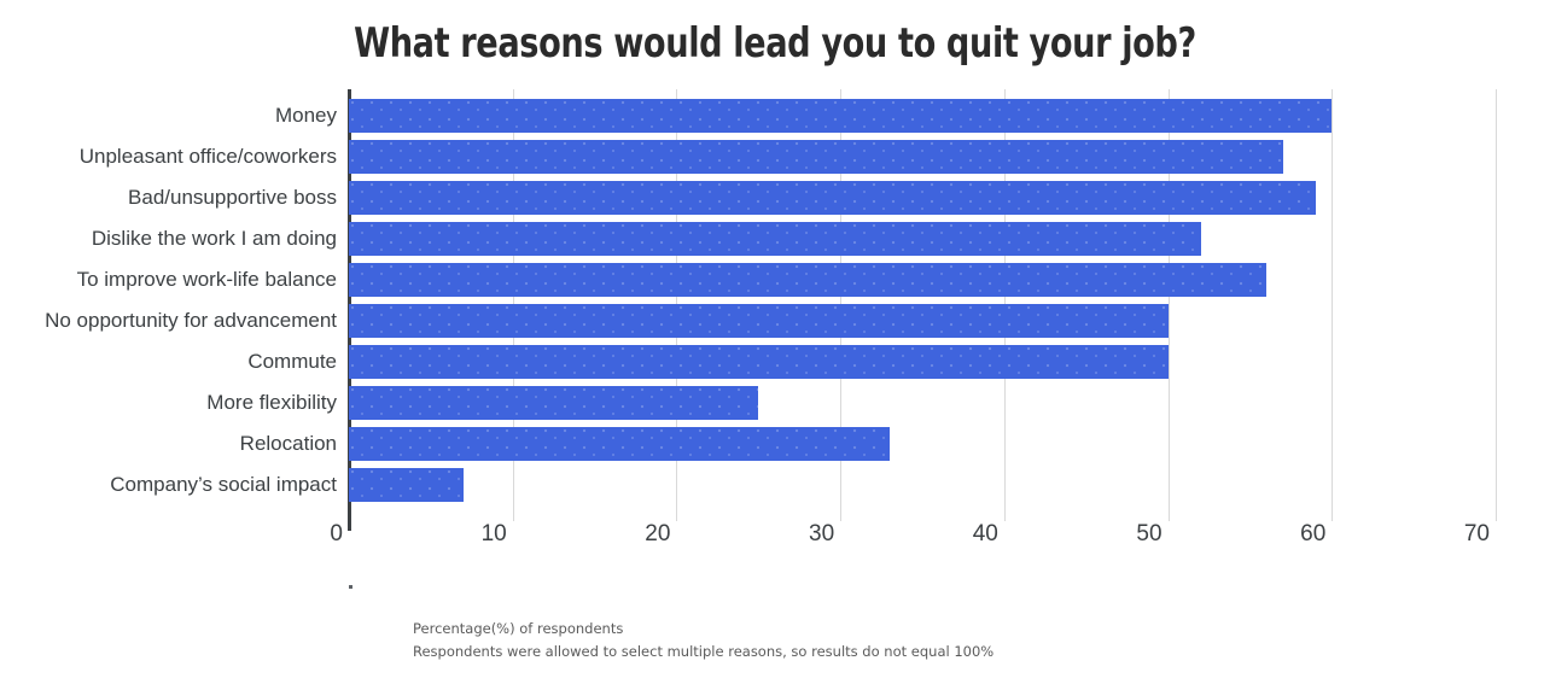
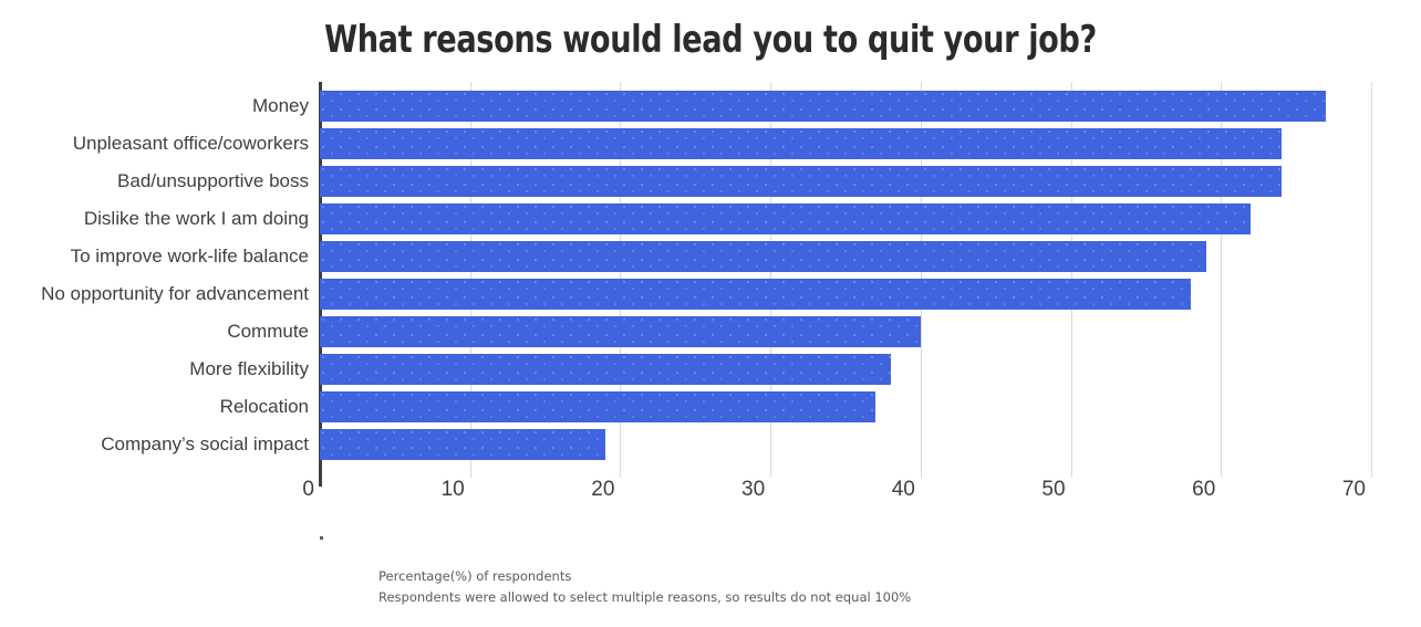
Money: 60 -> 67
Unpleasant office/coworkers: 57 -> 64
Bad/unsupportive boss: 59 -> 64
Dislike the work I am doing: 52 -> 62
To improve work-life balance: 56 -> 59
No opportunity for advancement: 50 -> 58
Commute: 50 -> 40
More flexibility: 25 -> 38
Relocation: 33 -> 37
Company’s social impact: 7 -> 19
